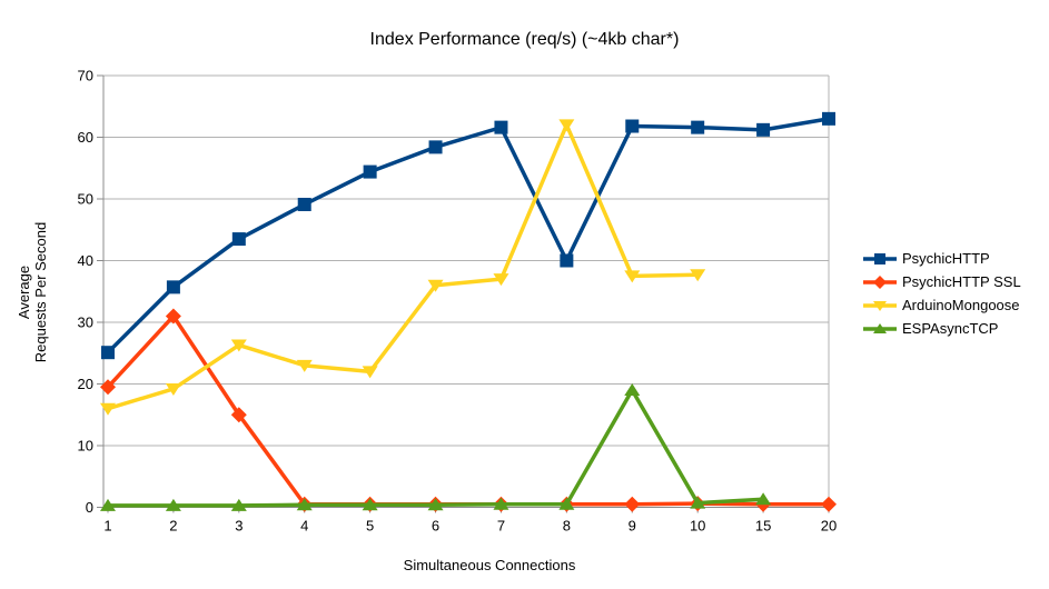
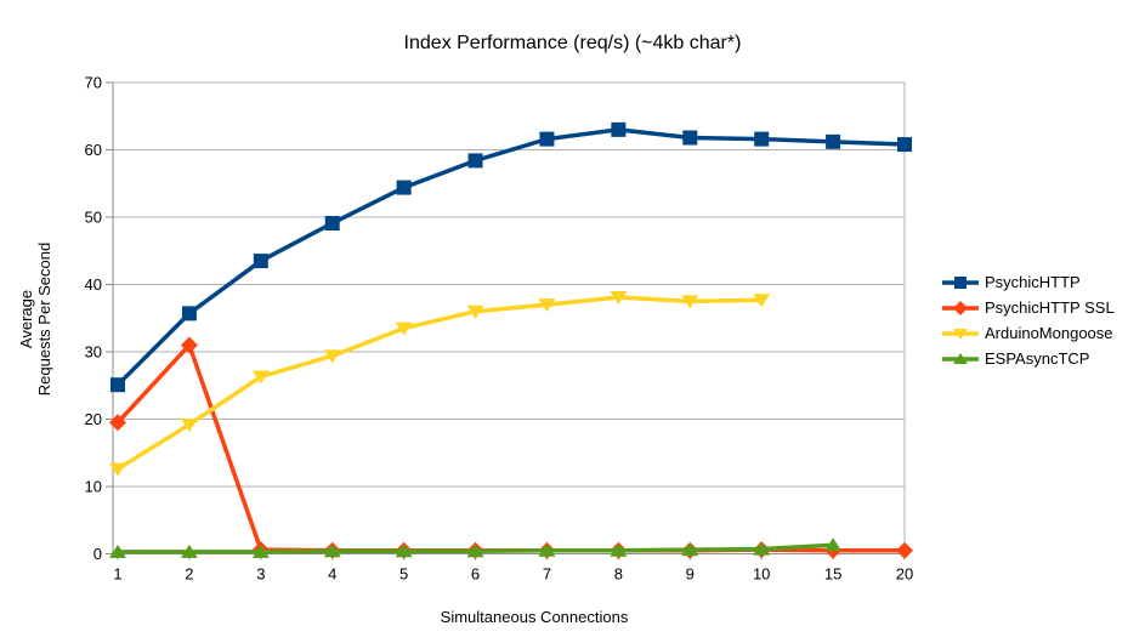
ArduinoMongoose/1: 16 -> 13
PsychicHTTP SSL/3: 15 -> 1
ArduinoMongoose/4: 23 -> 29
ArduinoMongoose/5: 22 -> 34
PsychicHTTP/8: 40 -> 63
ArduinoMongoose/8: 62 -> 38
ESPAsyncTCP/9: 19 -> 1
PsychicHTTP/20: 63 -> 61
